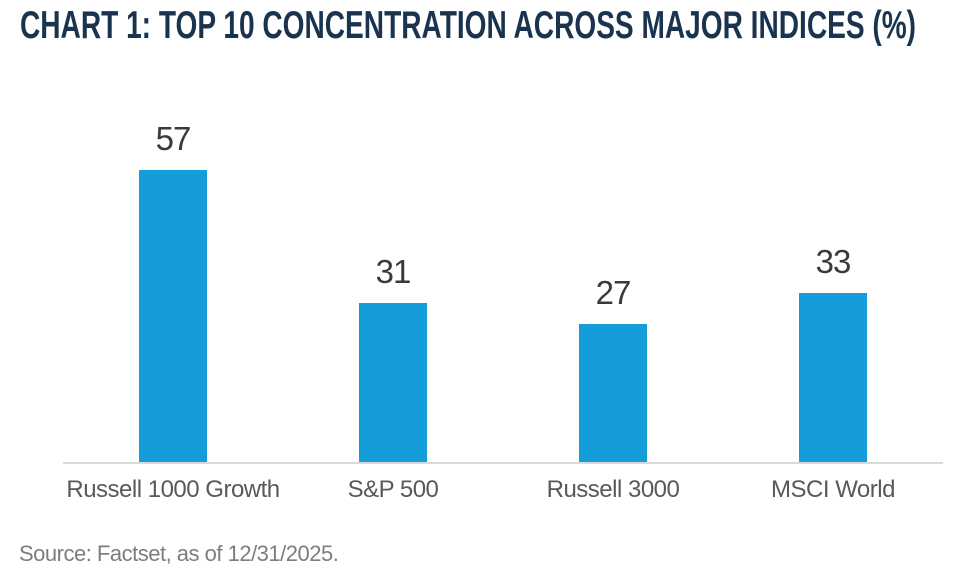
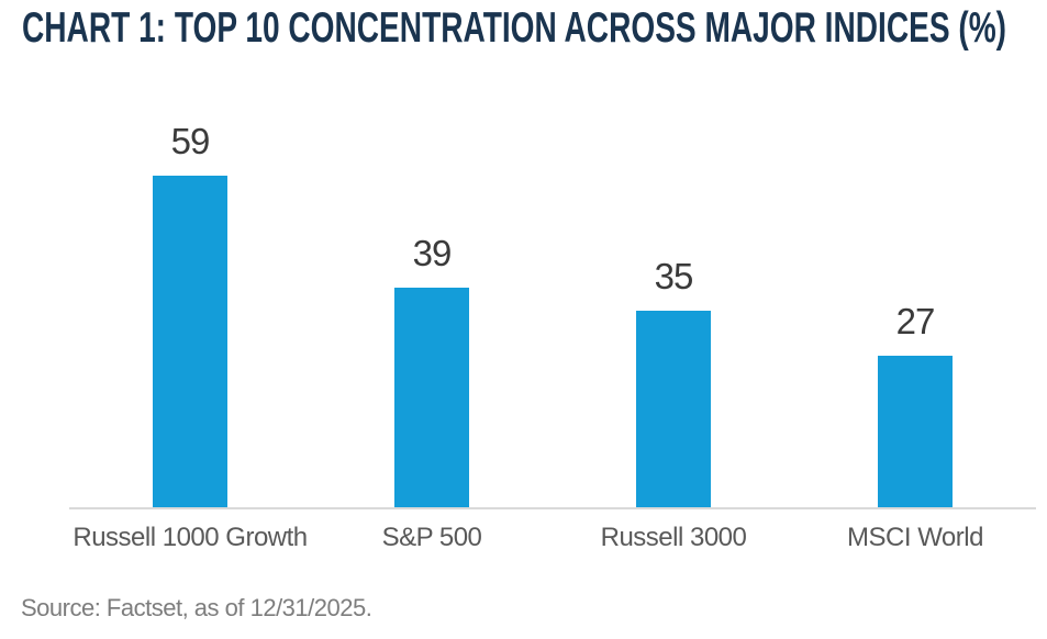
Russell 1000 Growth: 57 -> 59
S&P 500: 31 -> 39
Russell 3000: 27 -> 35
MSCI World: 33 -> 27
